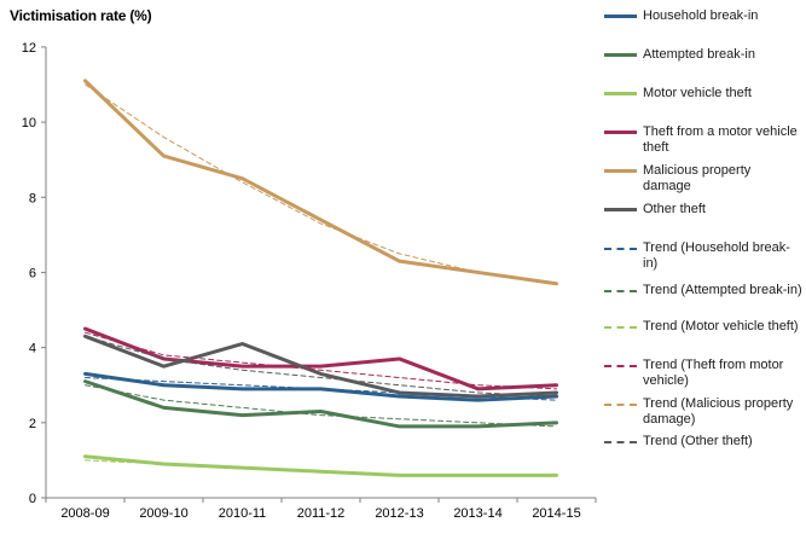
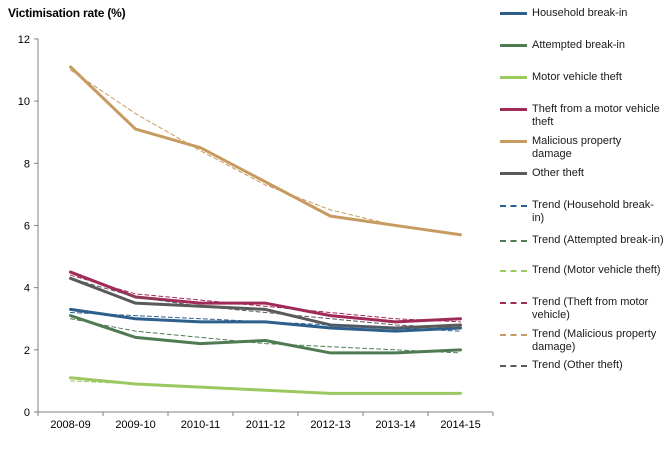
Other theft/2010-11: 4.1 -> 3.4
Theft from a motor vehicle theft/2012-13: 3.7 -> 3.1
